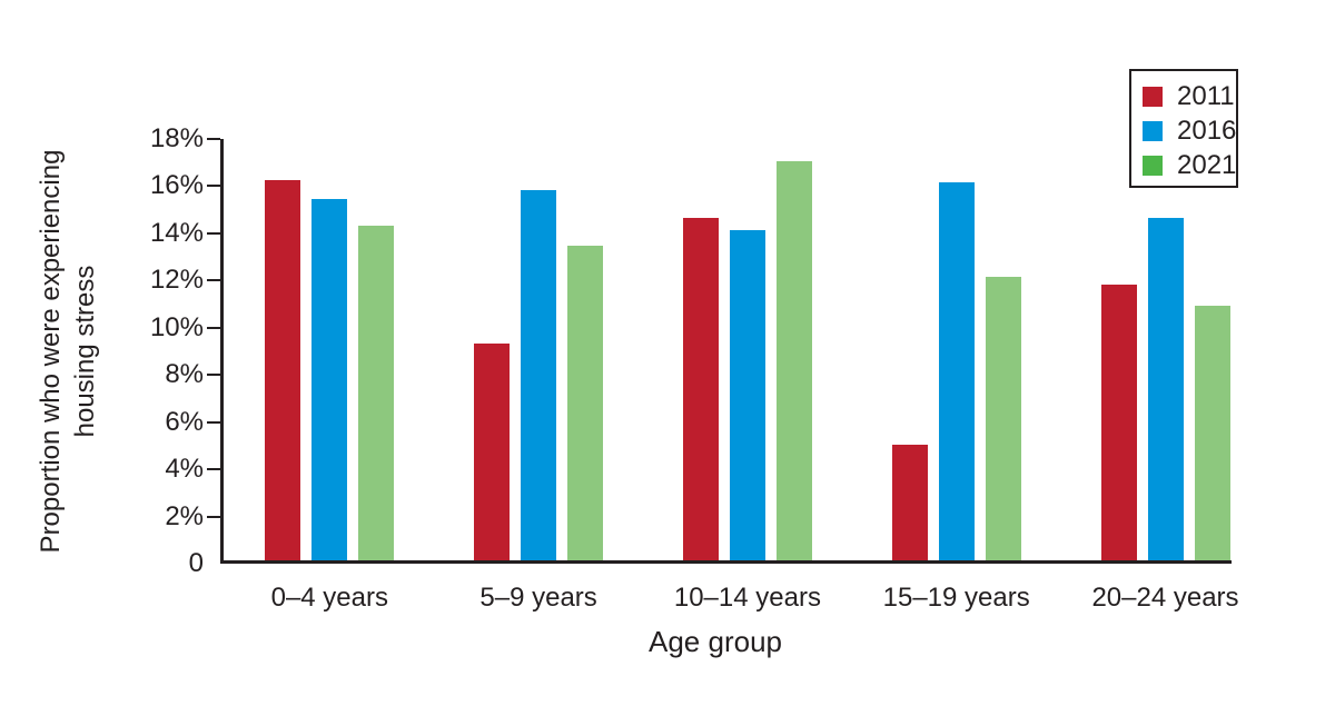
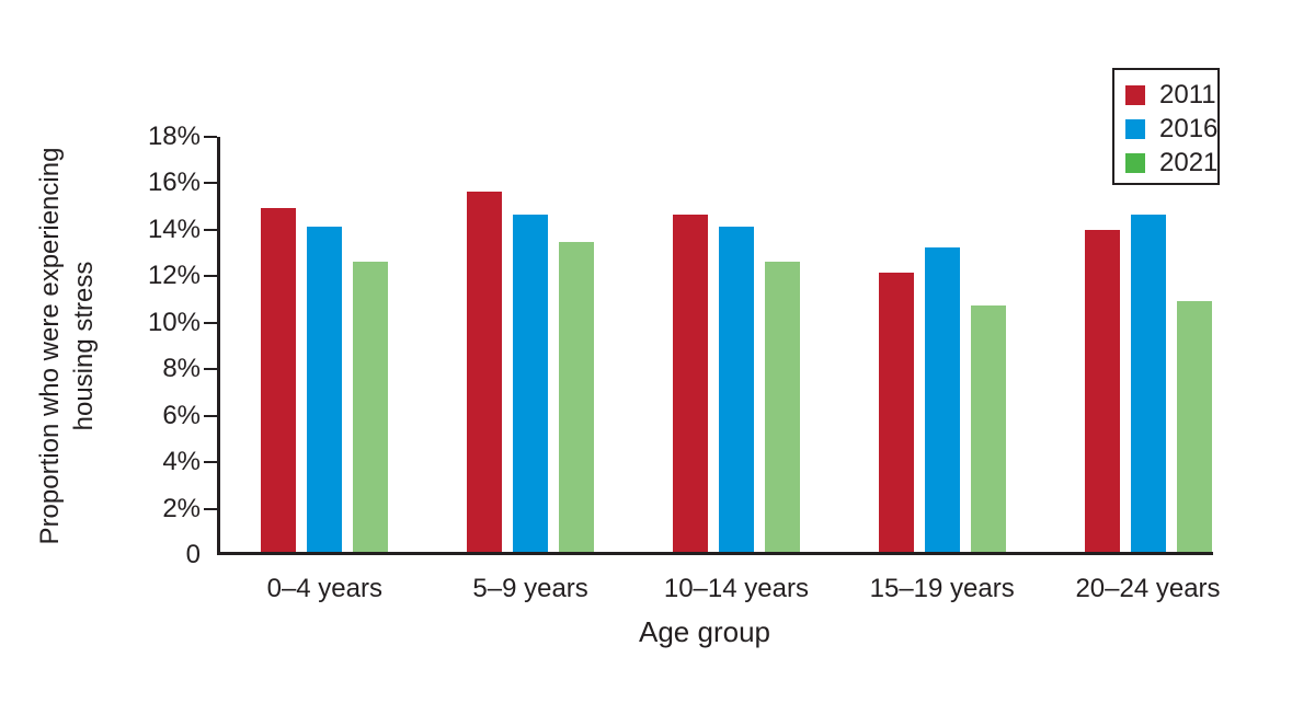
2011/0–4 years: 16.1% -> 14.8%
2016/0–4 years: 15.3% -> 14.0%
2021/0–4 years: 14.2% -> 12.5%
2011/5–9 years: 9.2% -> 15.5%
2016/5–9 years: 15.7% -> 14.5%
2021/10–14 years: 16.9% -> 12.5%
2011/15–19 years: 4.9% -> 12.0%
2016/15–19 years: 16.0% -> 13.1%
2021/15–19 years: 12.0% -> 10.6%
2011/20–24 years: 11.7% -> 13.8%
